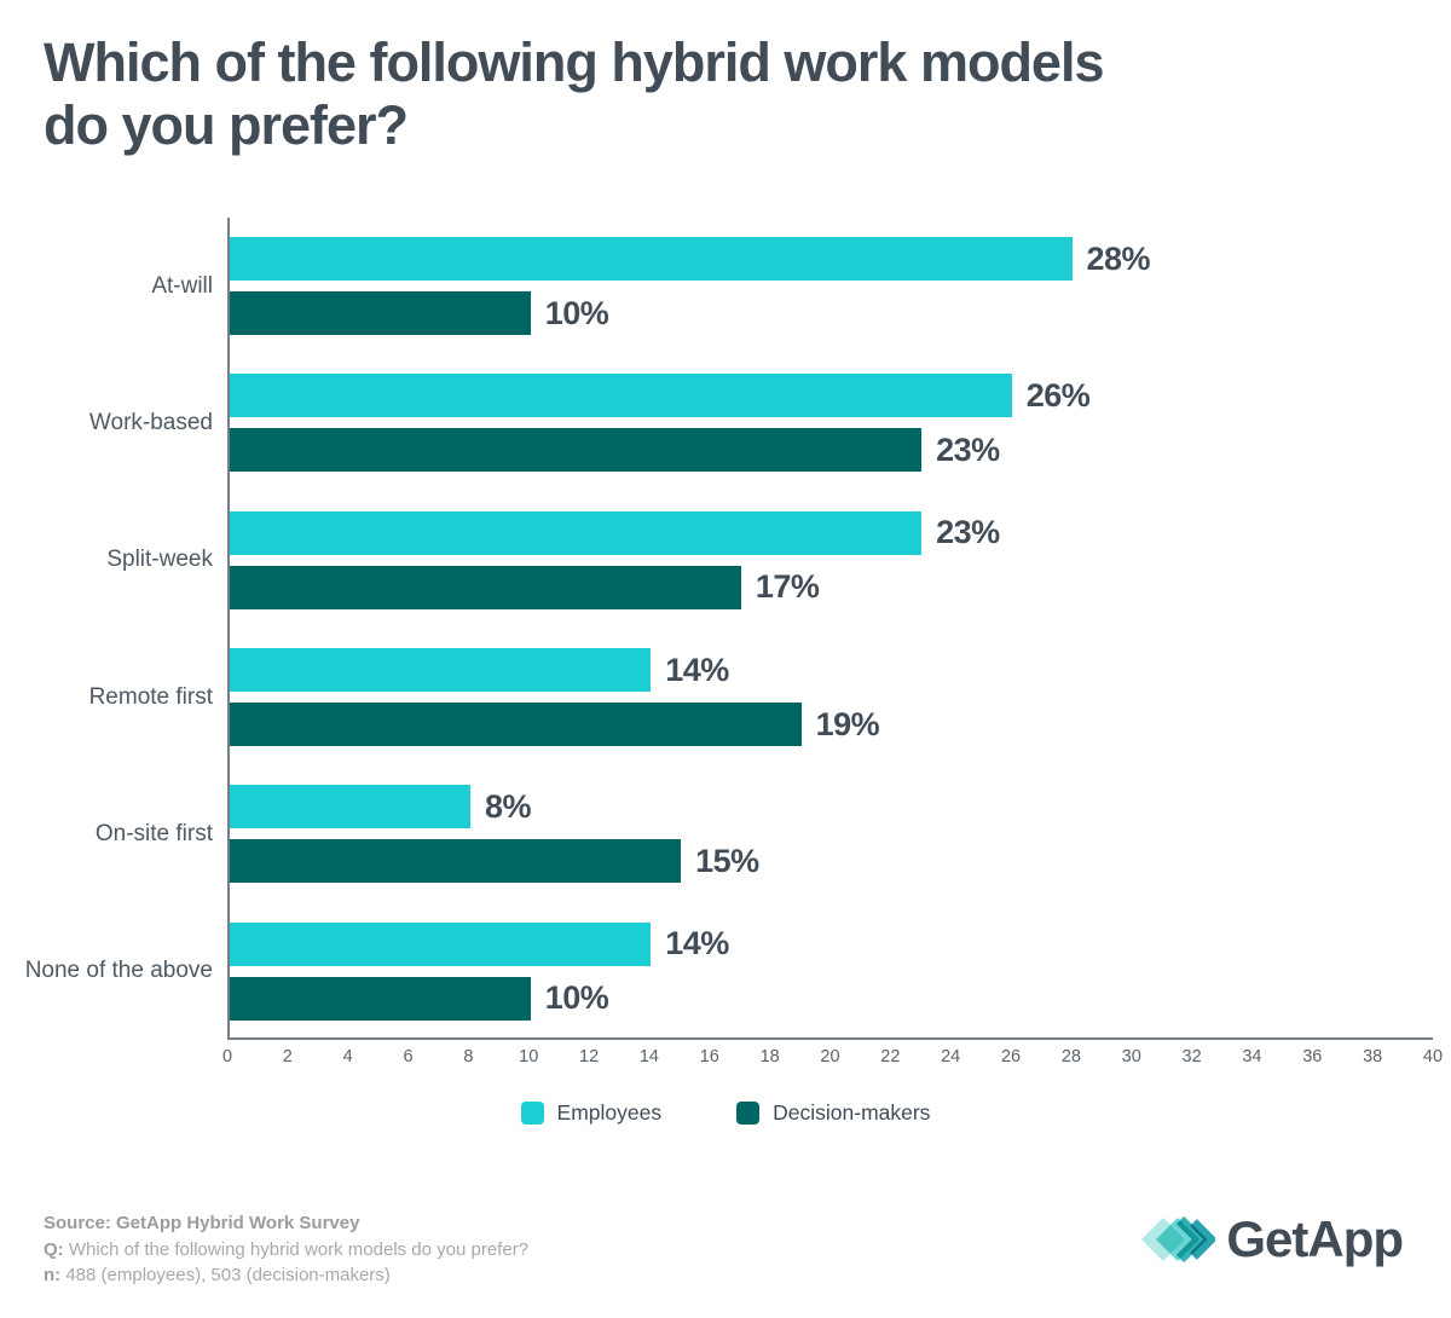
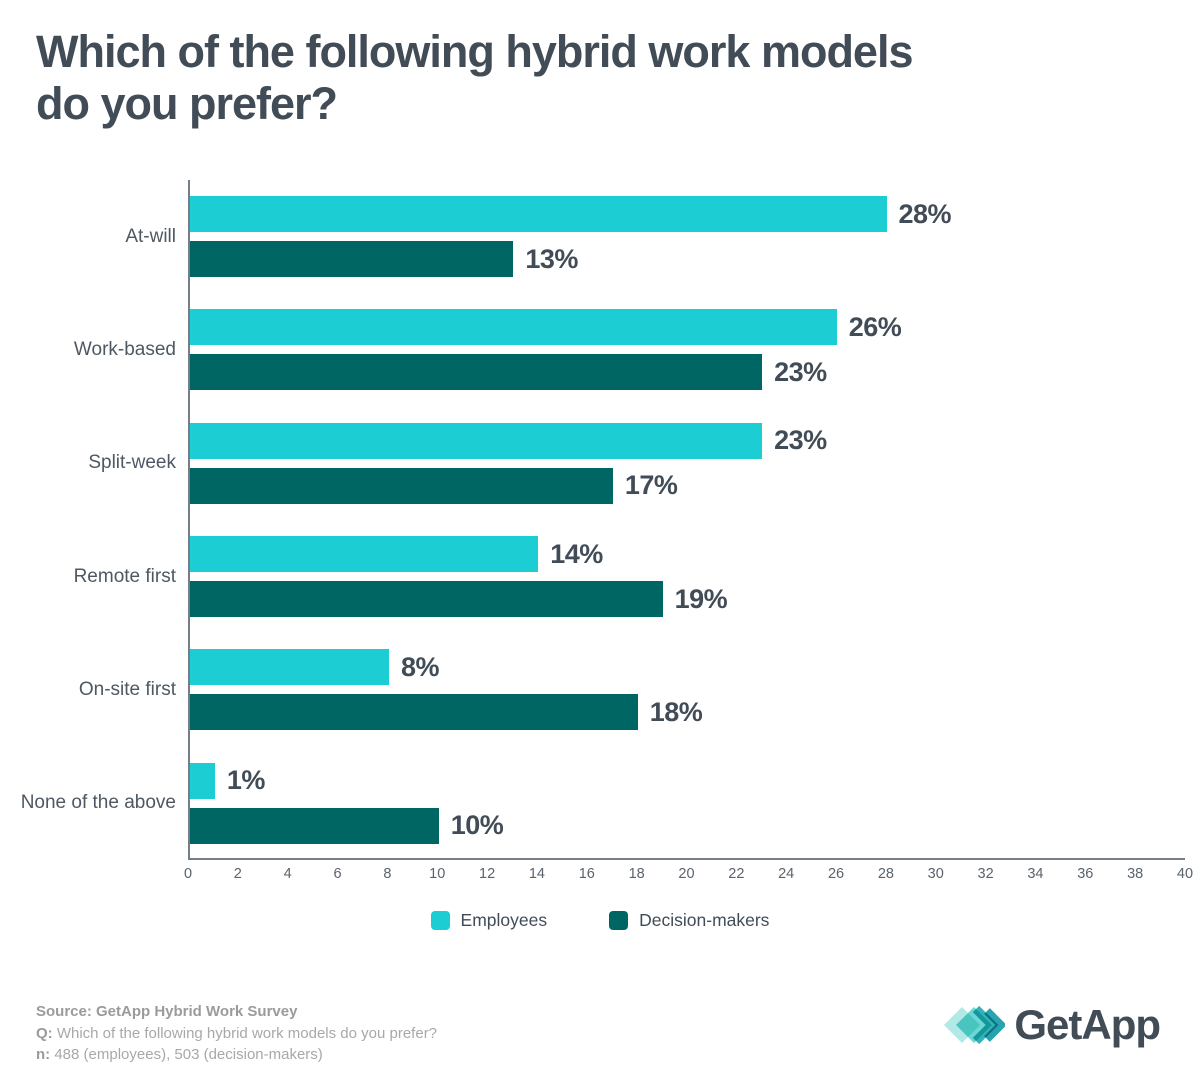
Decision-makers/At-will: 10% -> 13%
Decision-makers/On-site first: 15% -> 18%
Employees/None of the above: 14% -> 1%
